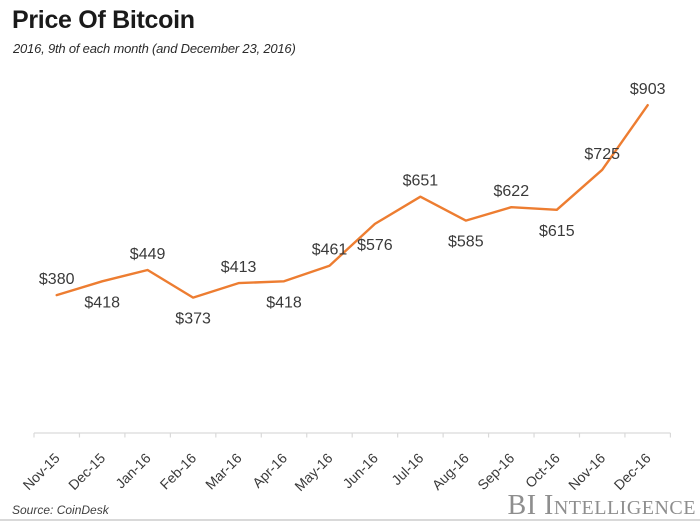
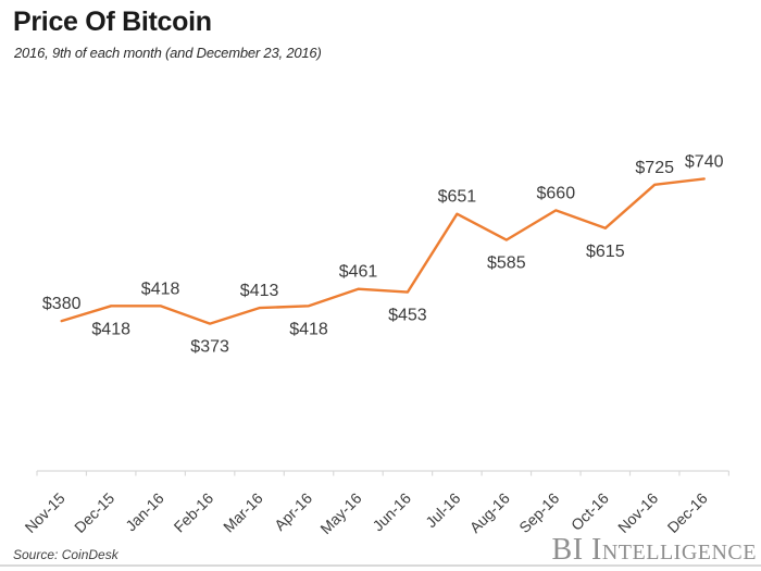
Jan-16: $449 -> $418
Jun-16: $576 -> $453
Sep-16: $622 -> $660
Dec-16: $903 -> $740
